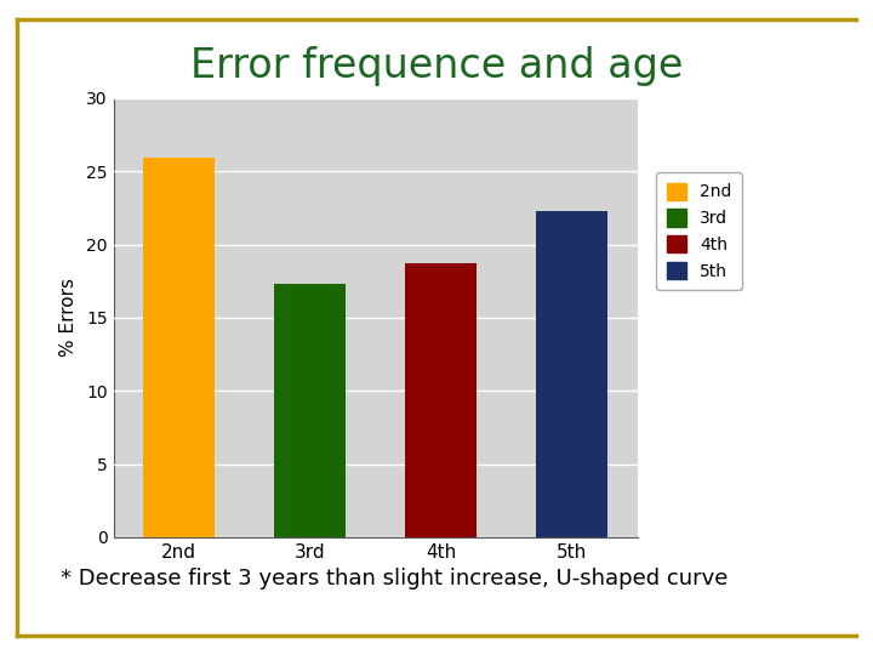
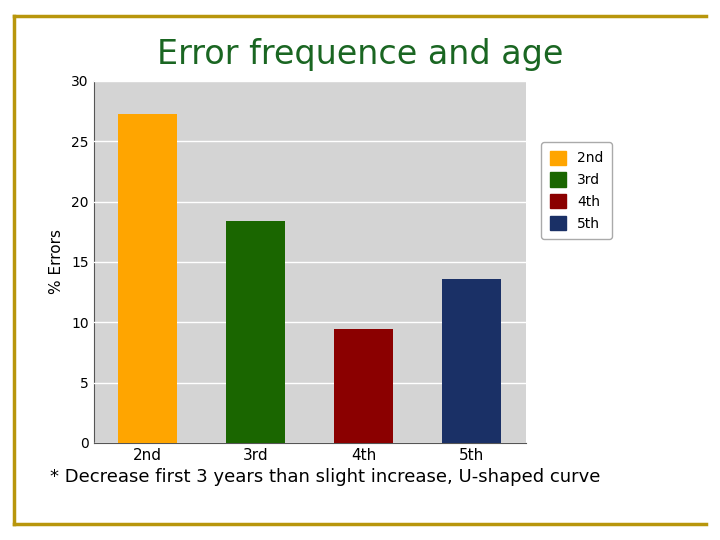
2nd: 25.9 -> 27.3
3rd: 17.3 -> 18.4
4th: 18.7 -> 9.4
5th: 22.3 -> 13.6
